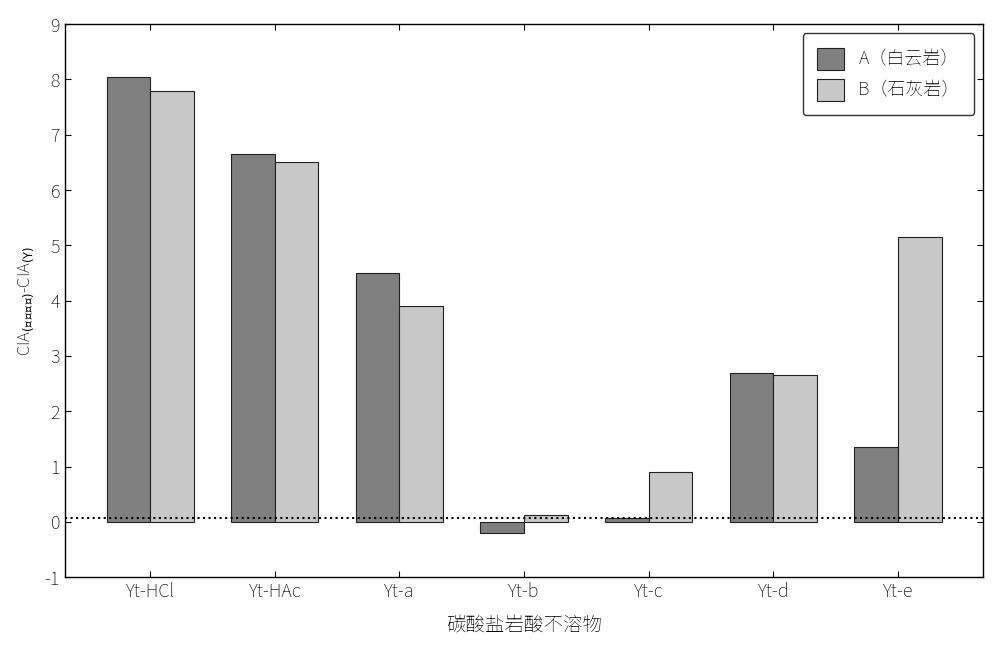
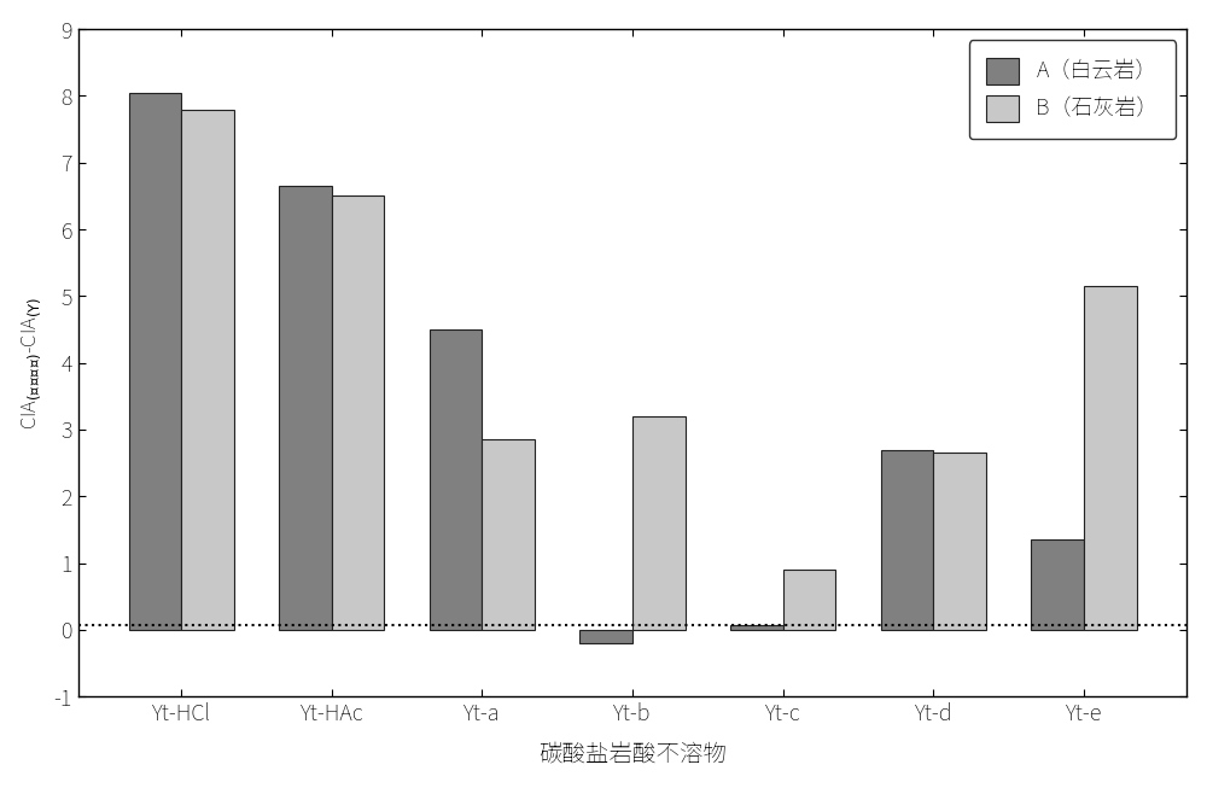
B（石灰岩）/Yt-a: 3.90 -> 2.86
B（石灰岩）/Yt-b: 0.13 -> 3.20
